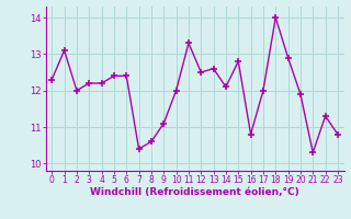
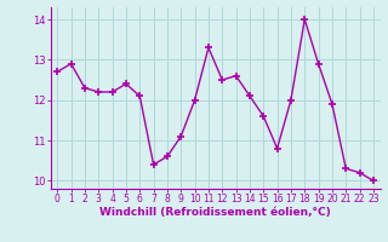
0: 12.3 -> 12.7
1: 13.1 -> 12.9
2: 12.0 -> 12.3
6: 12.4 -> 12.1
15: 12.8 -> 11.6
22: 11.3 -> 10.2
23: 10.8 -> 10.0
